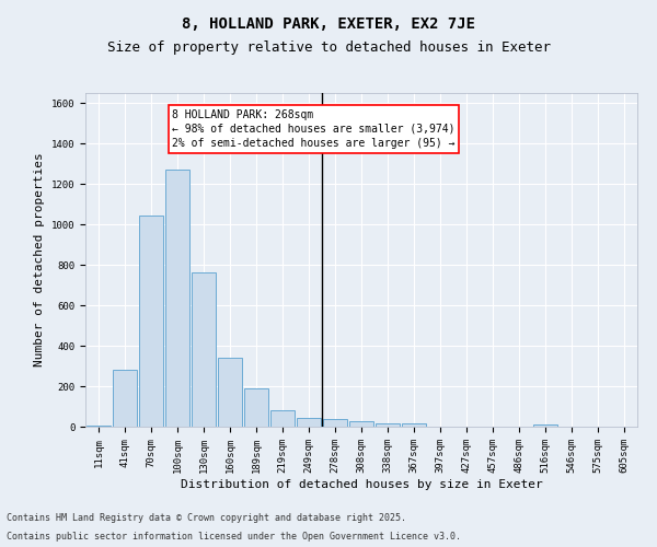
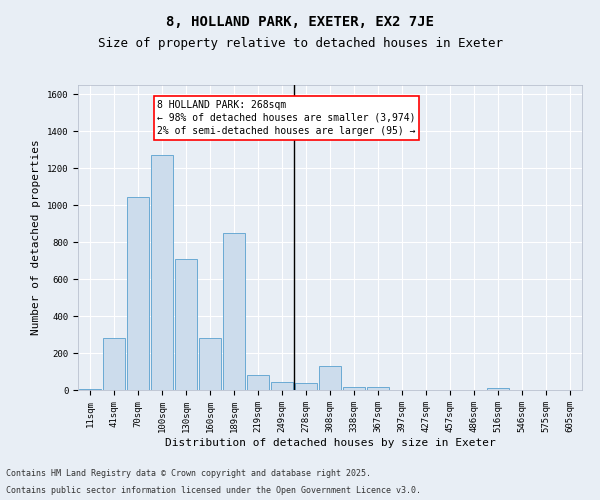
130sqm: 760 -> 710
160sqm: 340 -> 280
189sqm: 190 -> 850
308sqm: 20 -> 130
